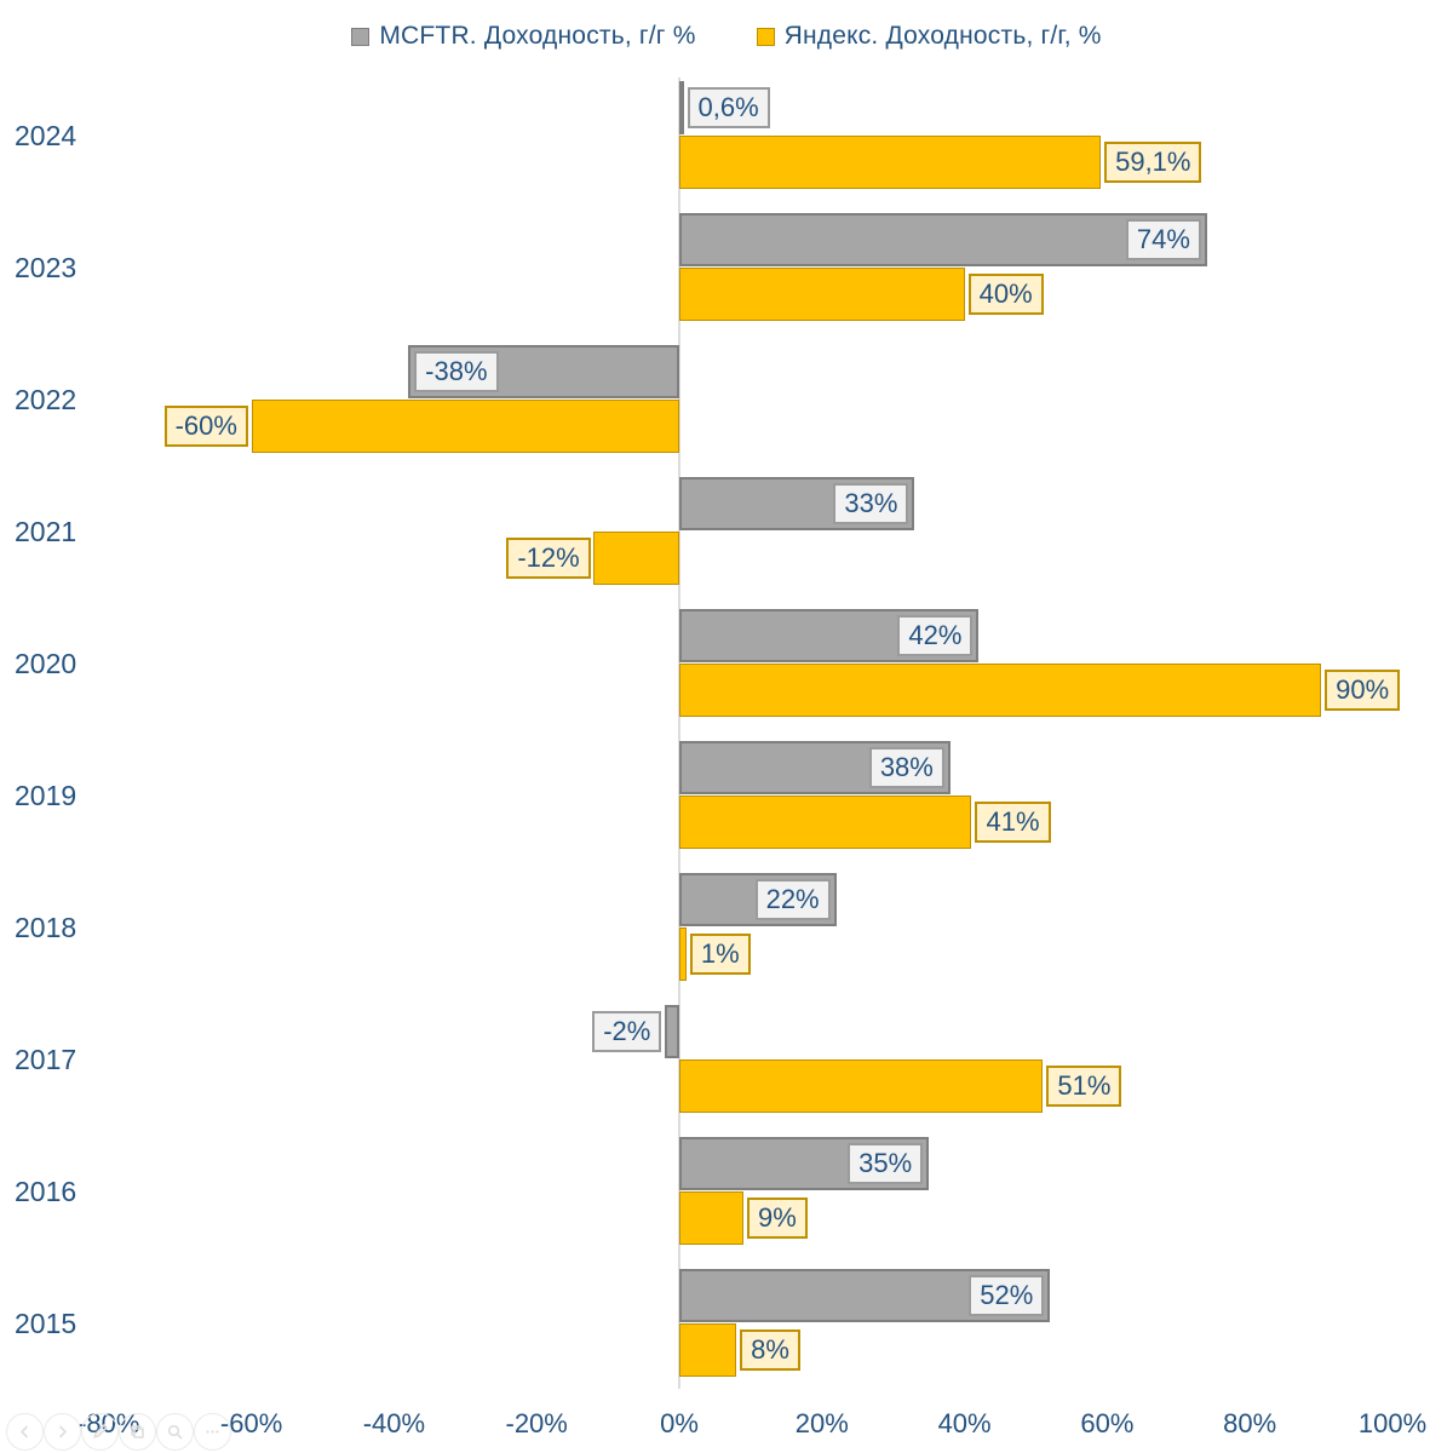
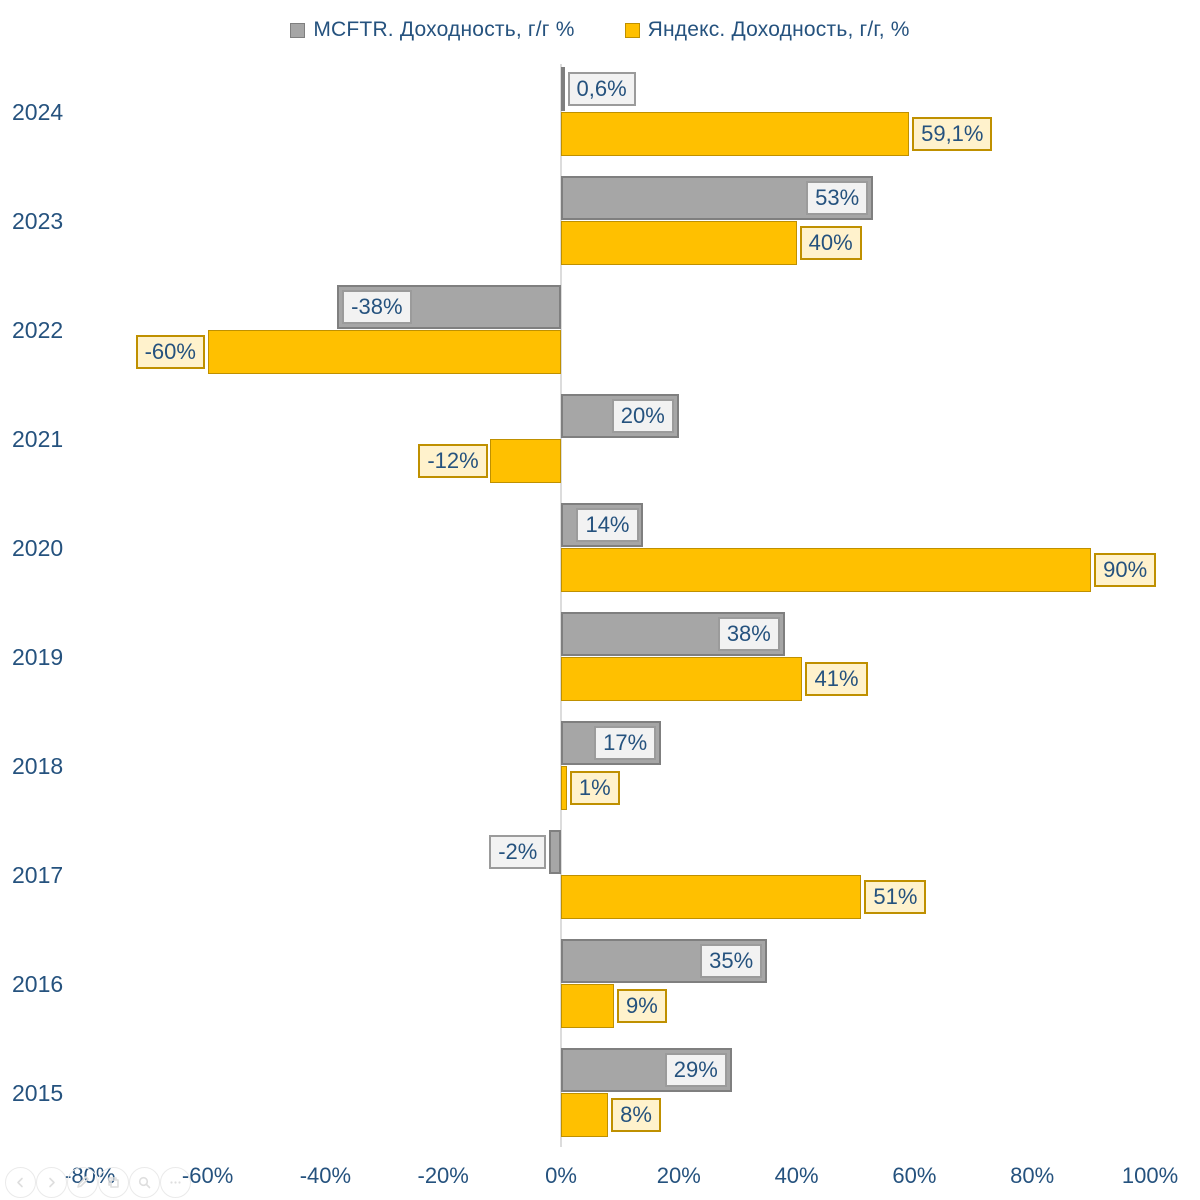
MCFTR. Доходность, г/г %/2023: 74% -> 53%
MCFTR. Доходность, г/г %/2021: 33% -> 20%
MCFTR. Доходность, г/г %/2020: 42% -> 14%
MCFTR. Доходность, г/г %/2018: 22% -> 17%
MCFTR. Доходность, г/г %/2015: 52% -> 29%
